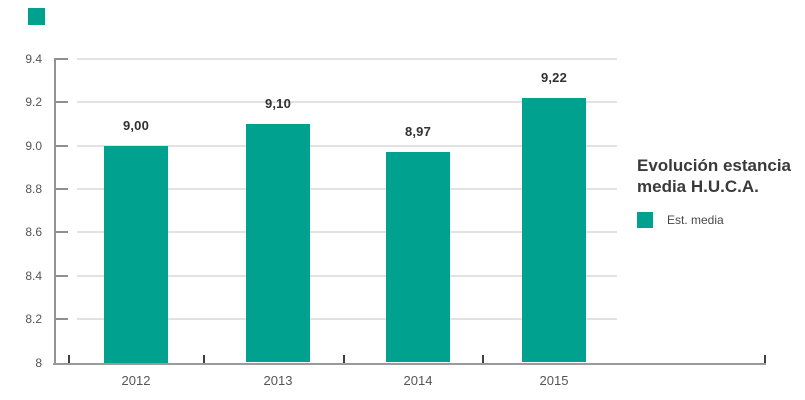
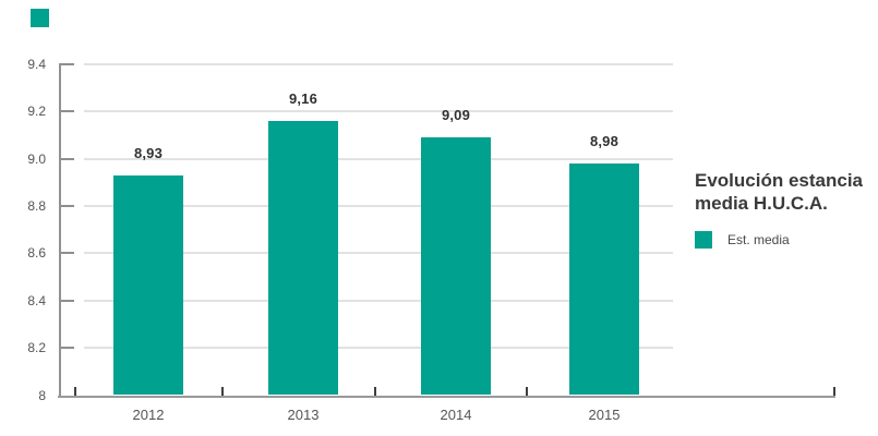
2012: 9,00 -> 8,93
2013: 9,10 -> 9,16
2014: 8,97 -> 9,09
2015: 9,22 -> 8,98
